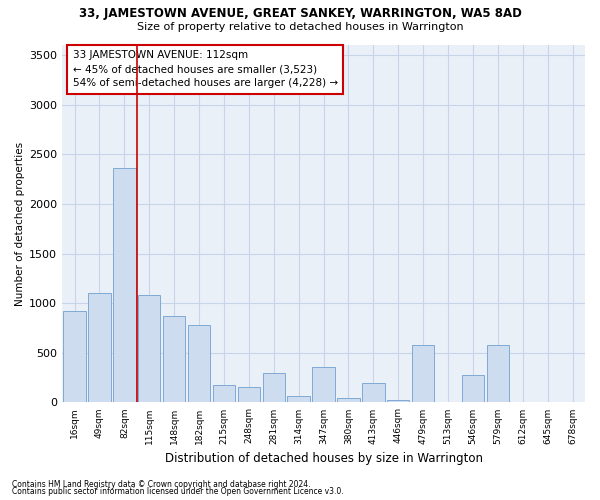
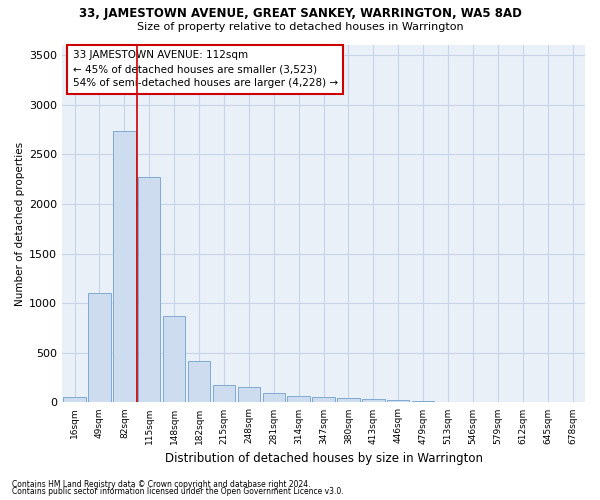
16sqm: 920 -> 60
82sqm: 2360 -> 2730
115sqm: 1080 -> 2270
182sqm: 780 -> 420
281sqm: 300 -> 100
347sqm: 360 -> 50
413sqm: 200 -> 30
479sqm: 580 -> 20
546sqm: 280 -> 0
579sqm: 580 -> 0
